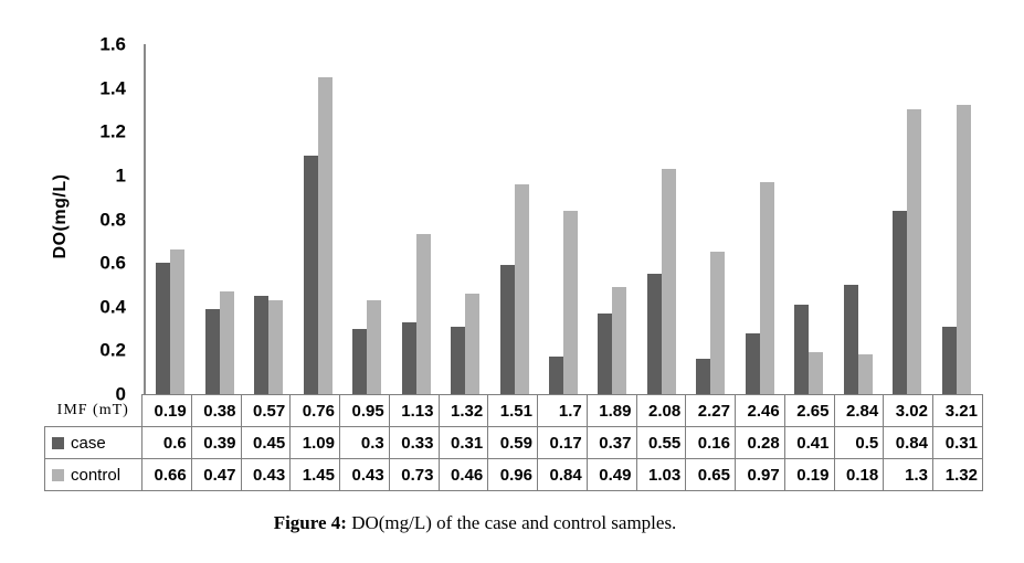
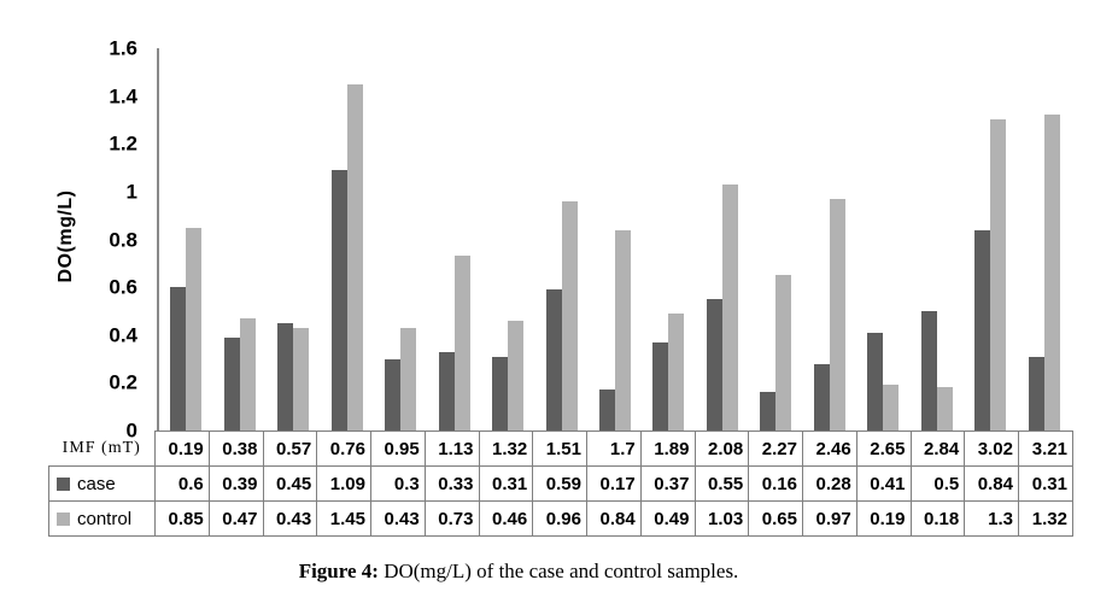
control/0.19: 0.66 -> 0.85
